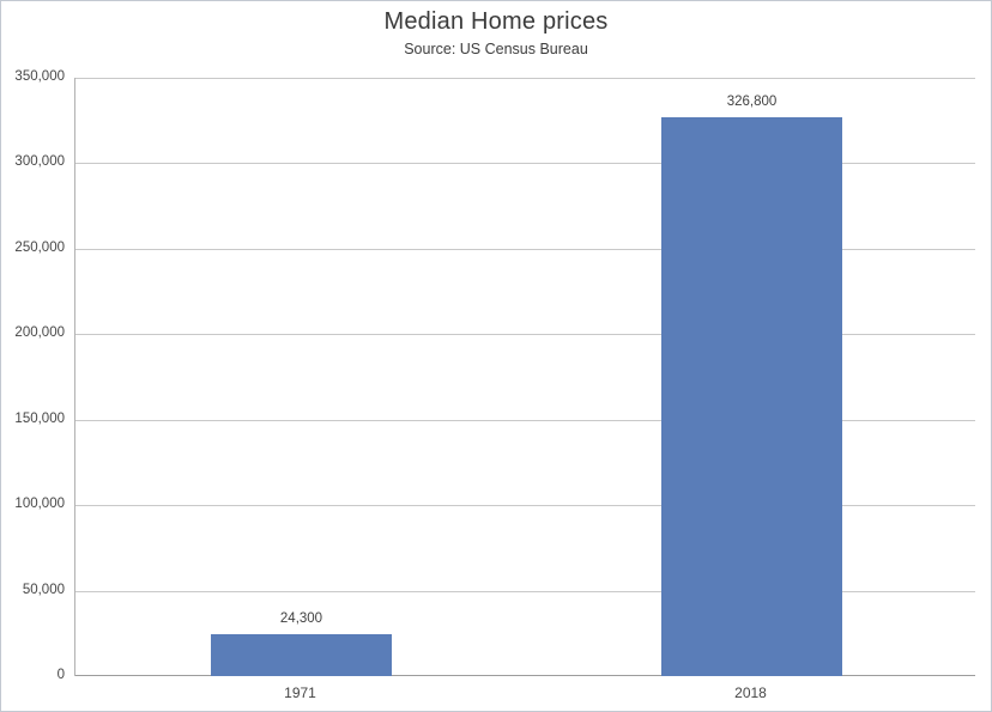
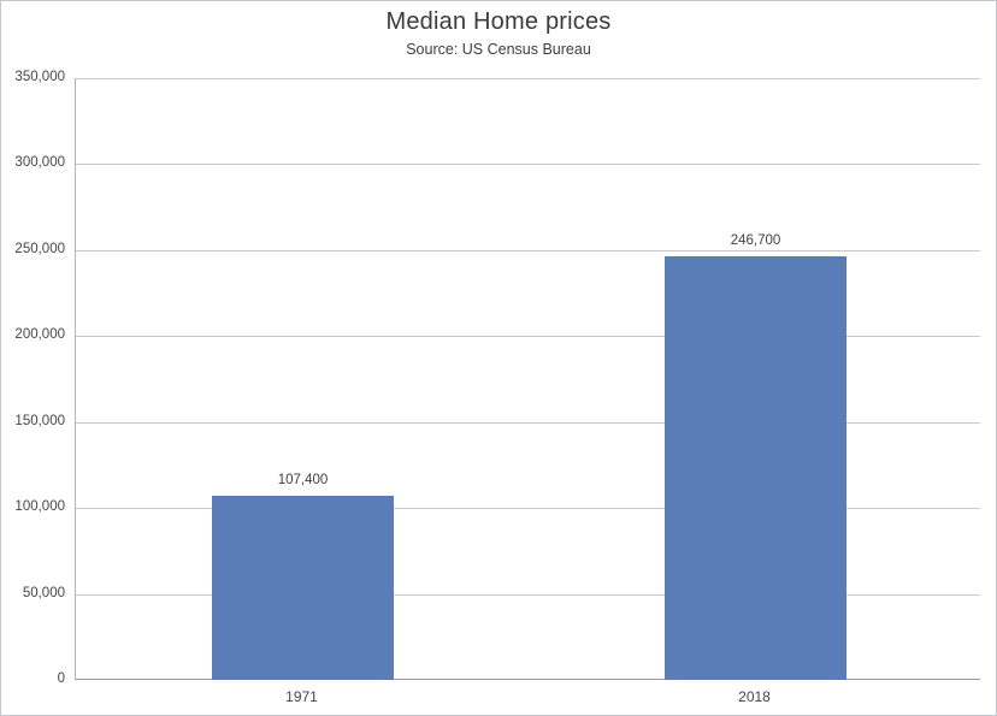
1971: 24,300 -> 107,400
2018: 326,800 -> 246,700
